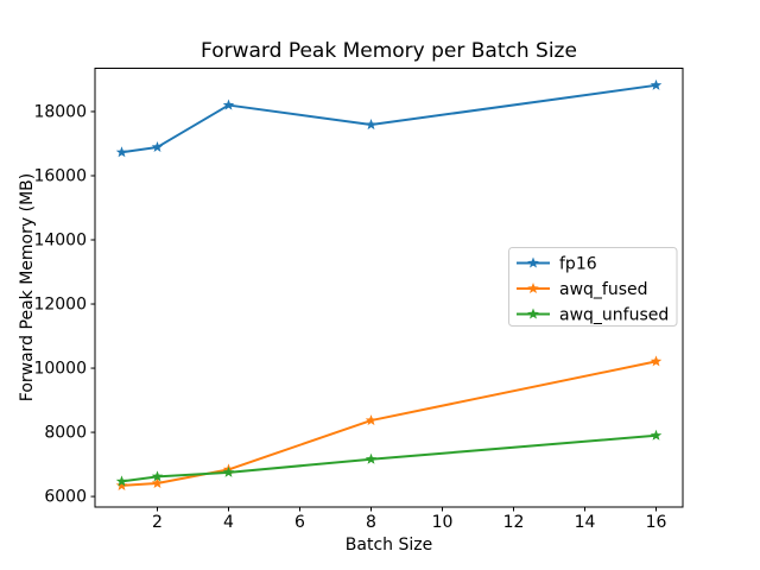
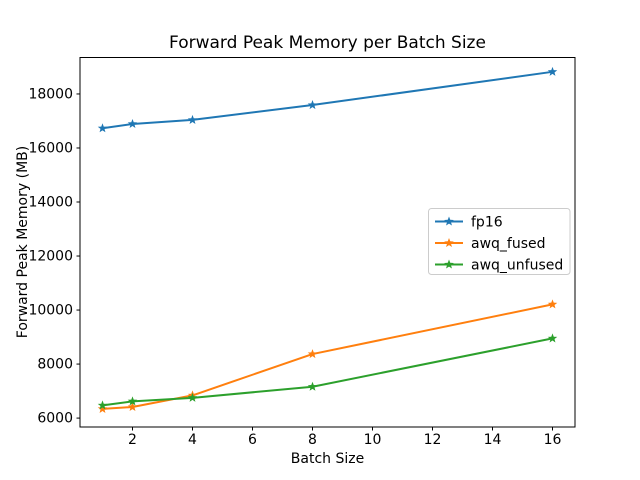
fp16/4: 18200 -> 17000
awq_unfused/16: 7900 -> 9000
